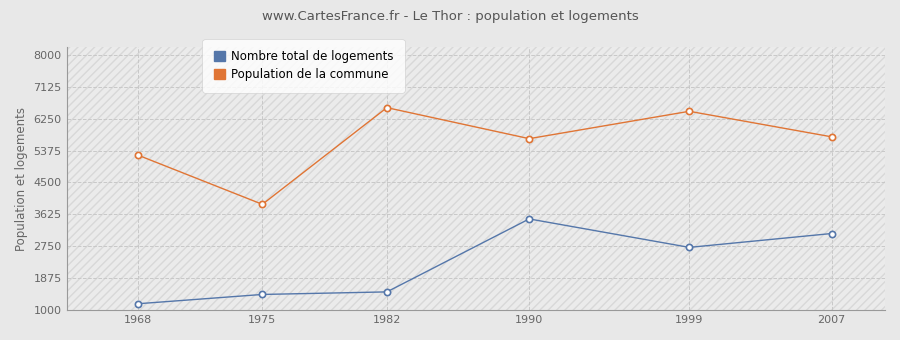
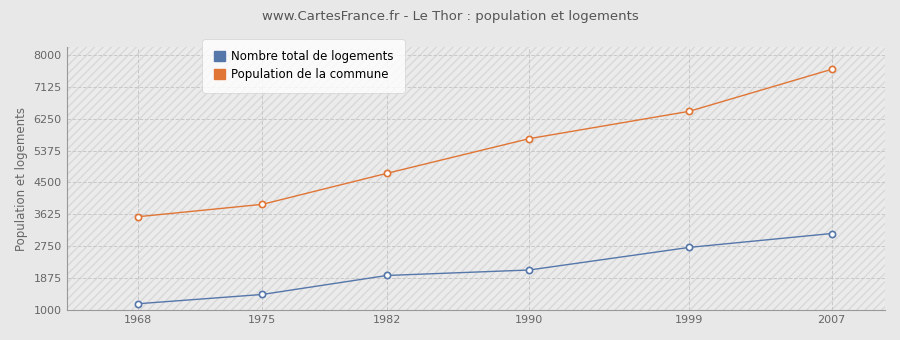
Population de la commune/1968: 5250 -> 3560
Nombre total de logements/1982: 1500 -> 1950
Population de la commune/1982: 6550 -> 4750
Nombre total de logements/1990: 3500 -> 2100
Population de la commune/2007: 5750 -> 7600
